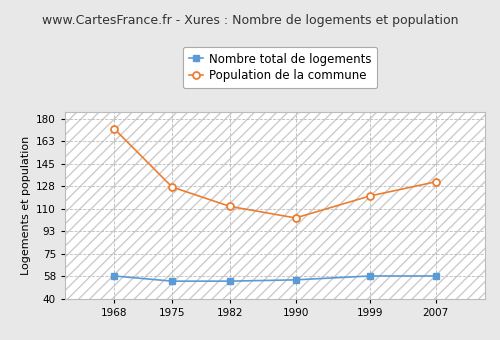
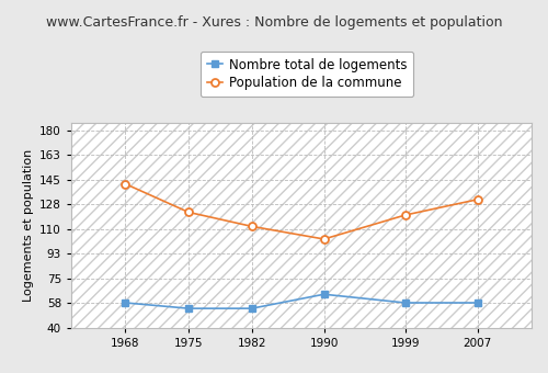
Population de la commune/1968: 172 -> 142
Population de la commune/1975: 127 -> 122
Nombre total de logements/1990: 55 -> 64
